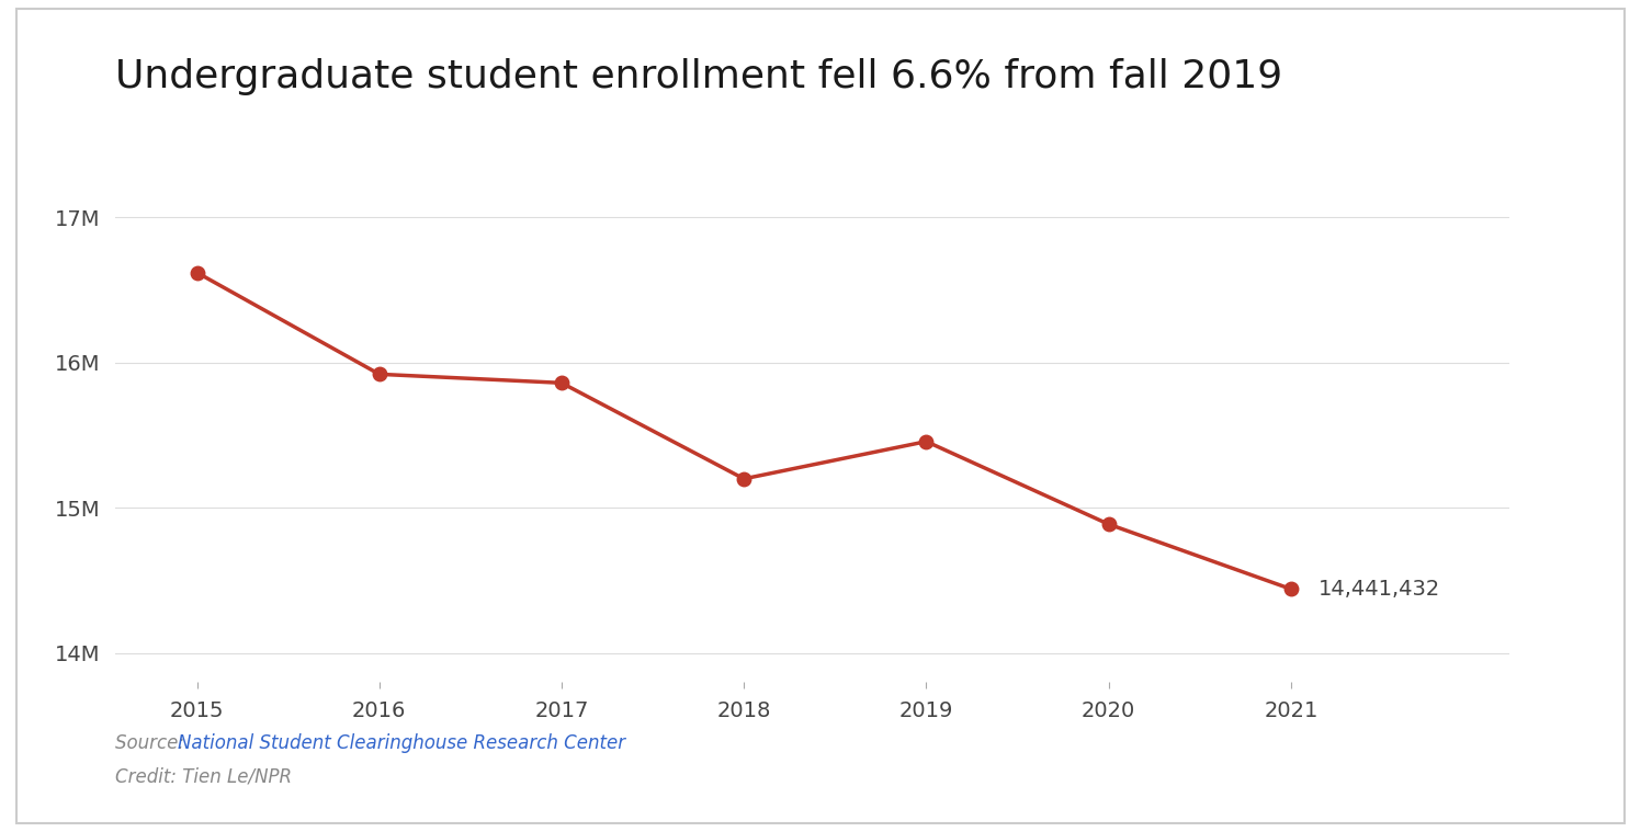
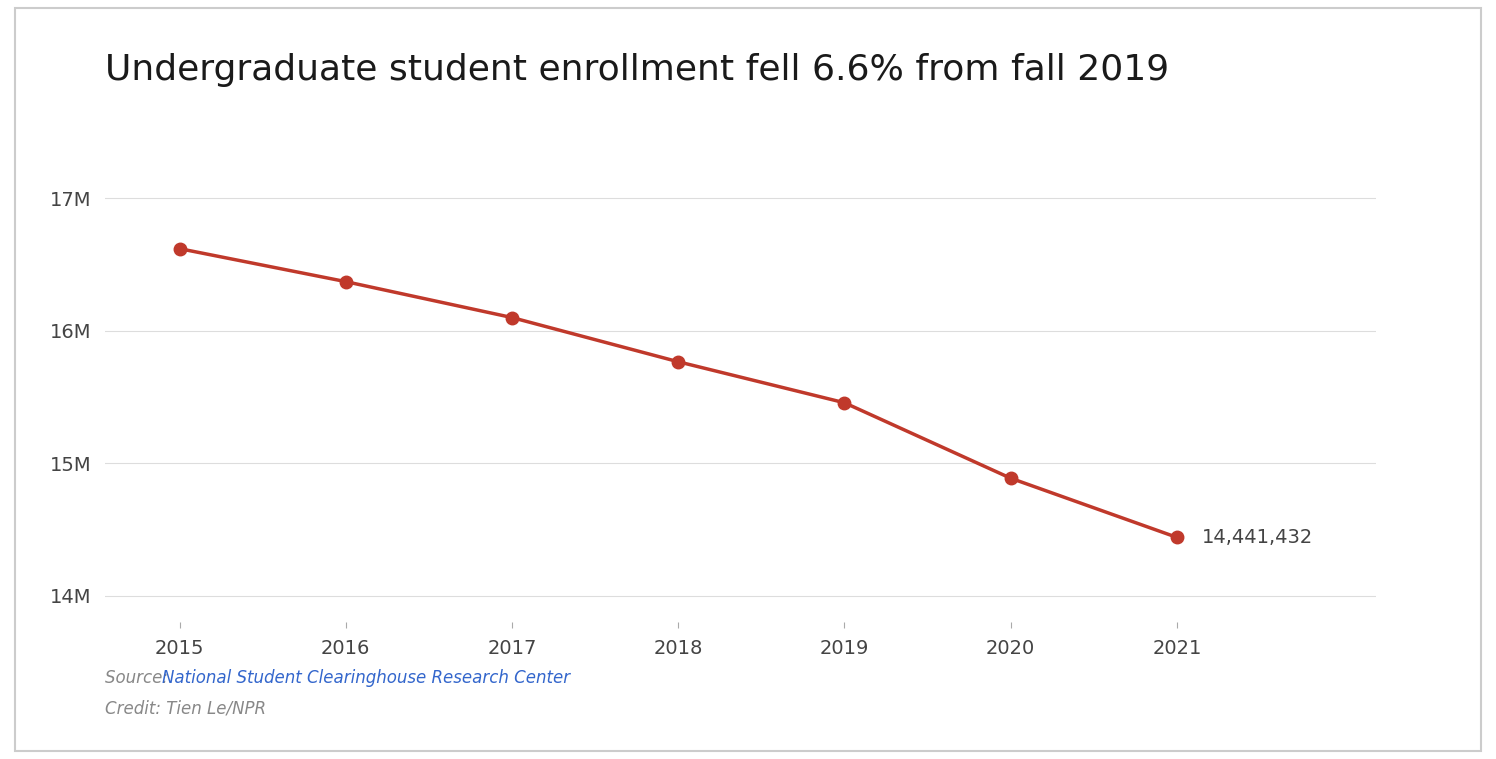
2016: 15.92M -> 16.37M
2017: 15.86M -> 16.10M
2018: 15.20M -> 15.77M
